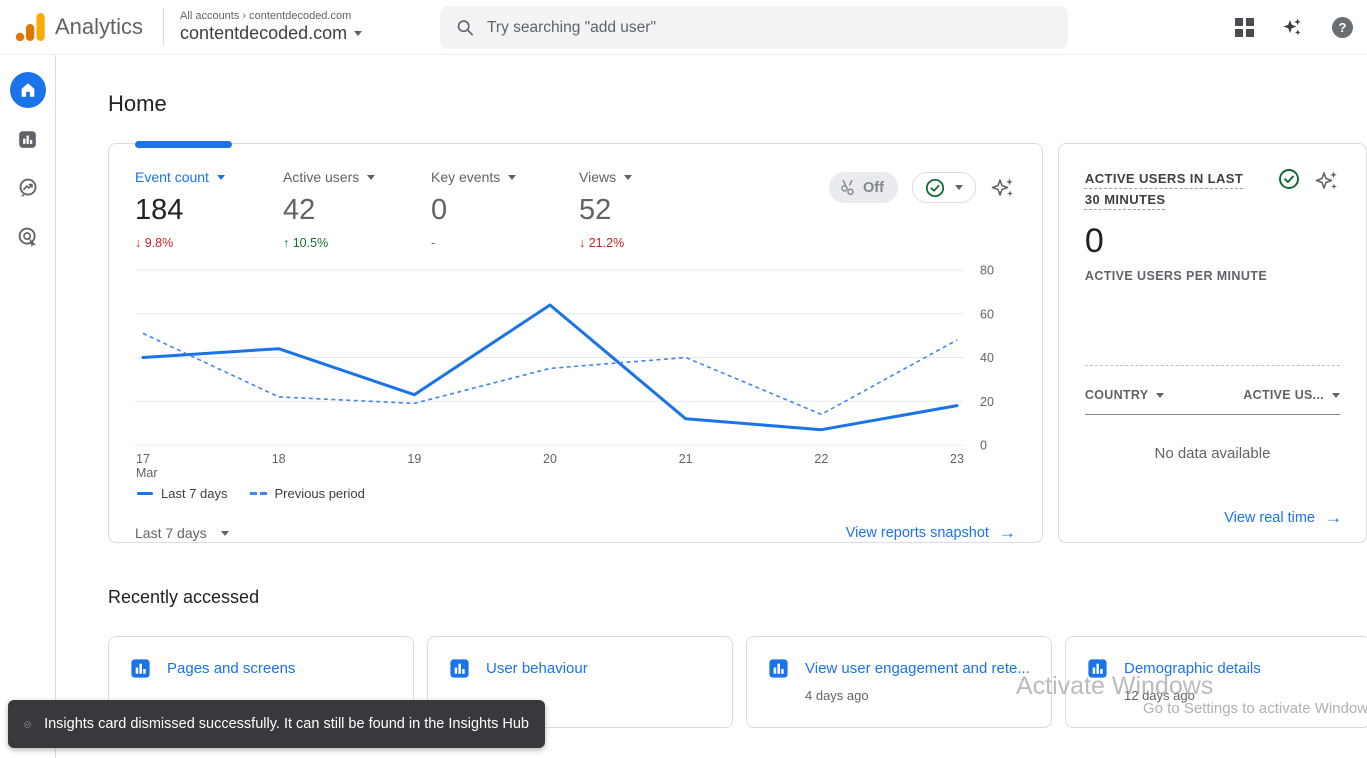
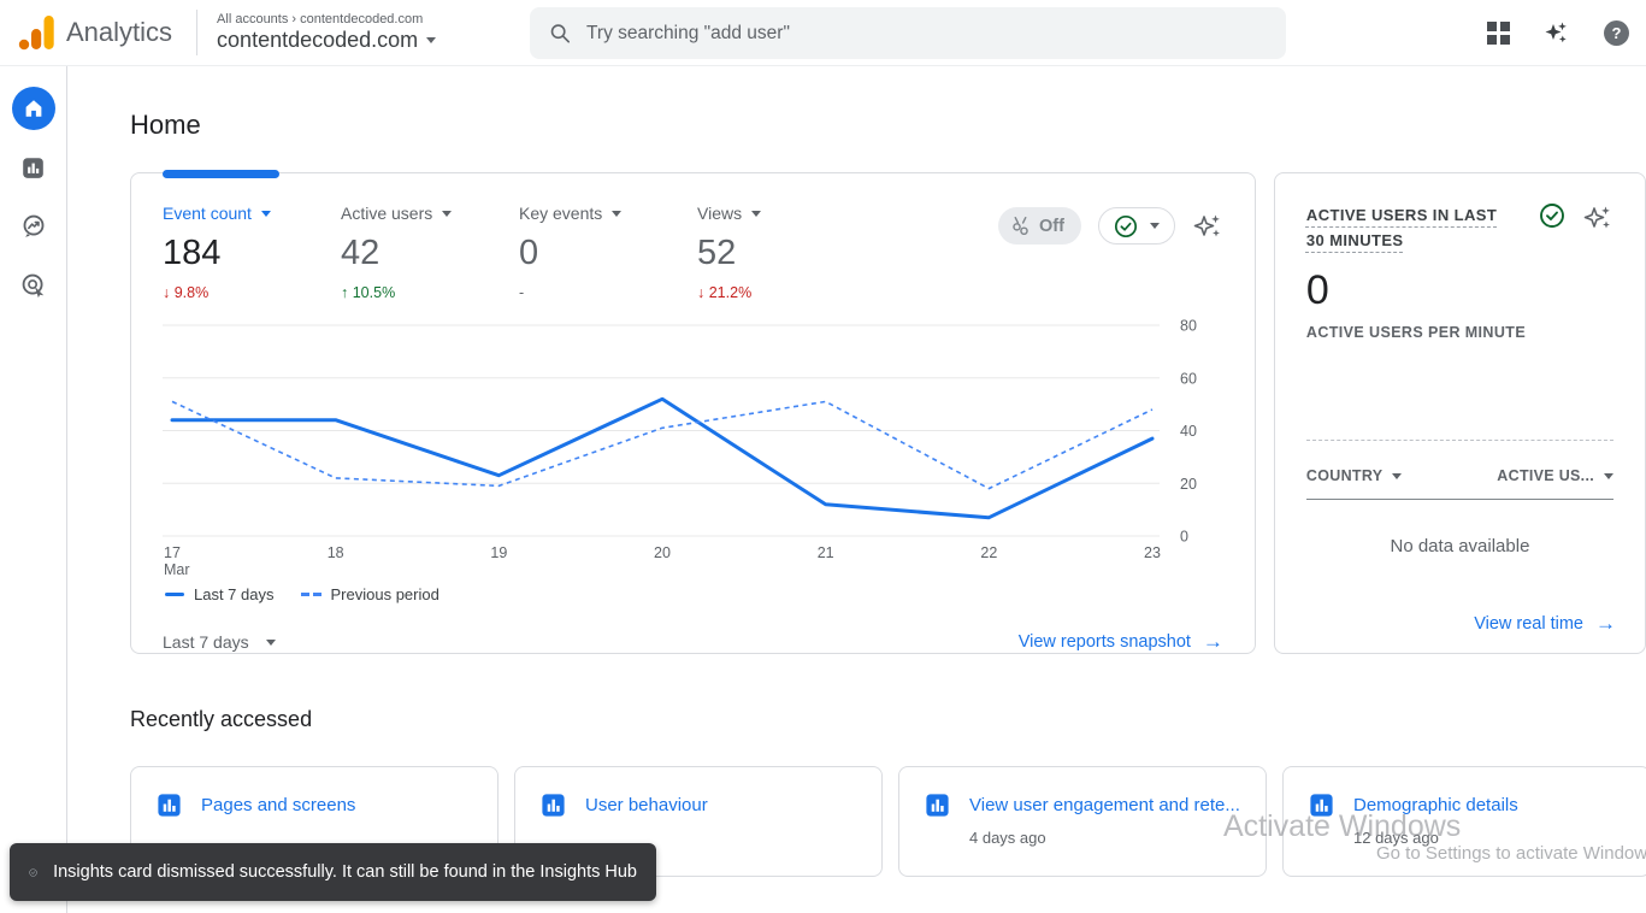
Last 7 days/17: 40 -> 44
Last 7 days/20: 64 -> 52
Previous period/20: 35 -> 41
Previous period/21: 40 -> 51
Previous period/22: 14 -> 18
Last 7 days/23: 18 -> 37
